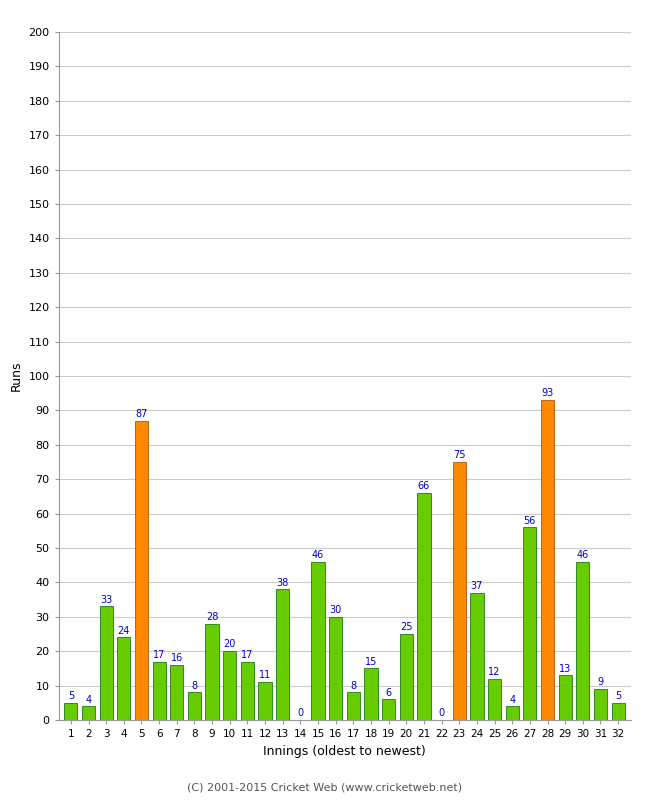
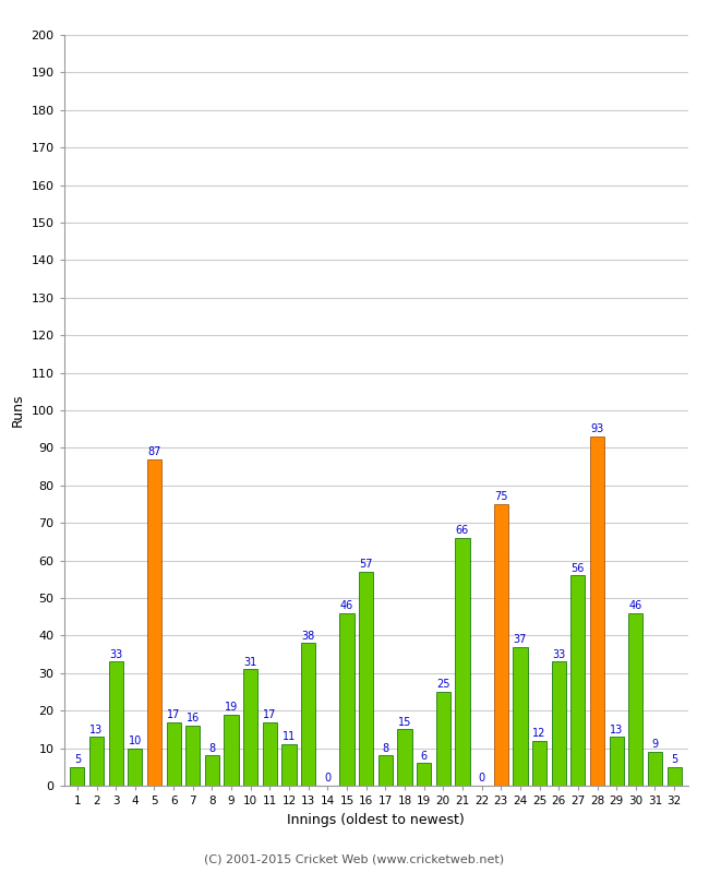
2: 4 -> 13
4: 24 -> 10
9: 28 -> 19
10: 20 -> 31
16: 30 -> 57
26: 4 -> 33
